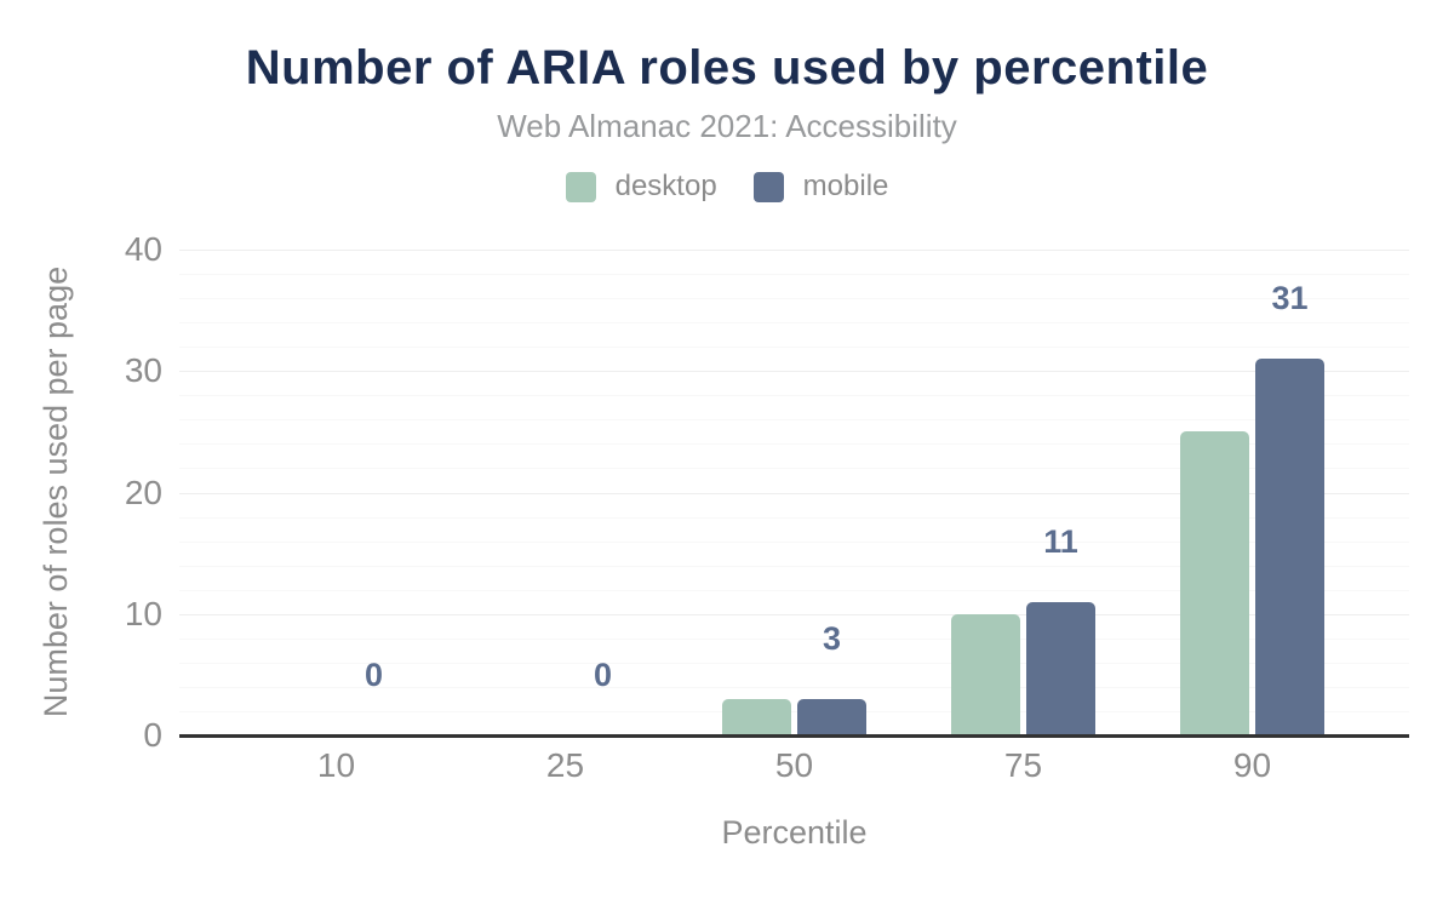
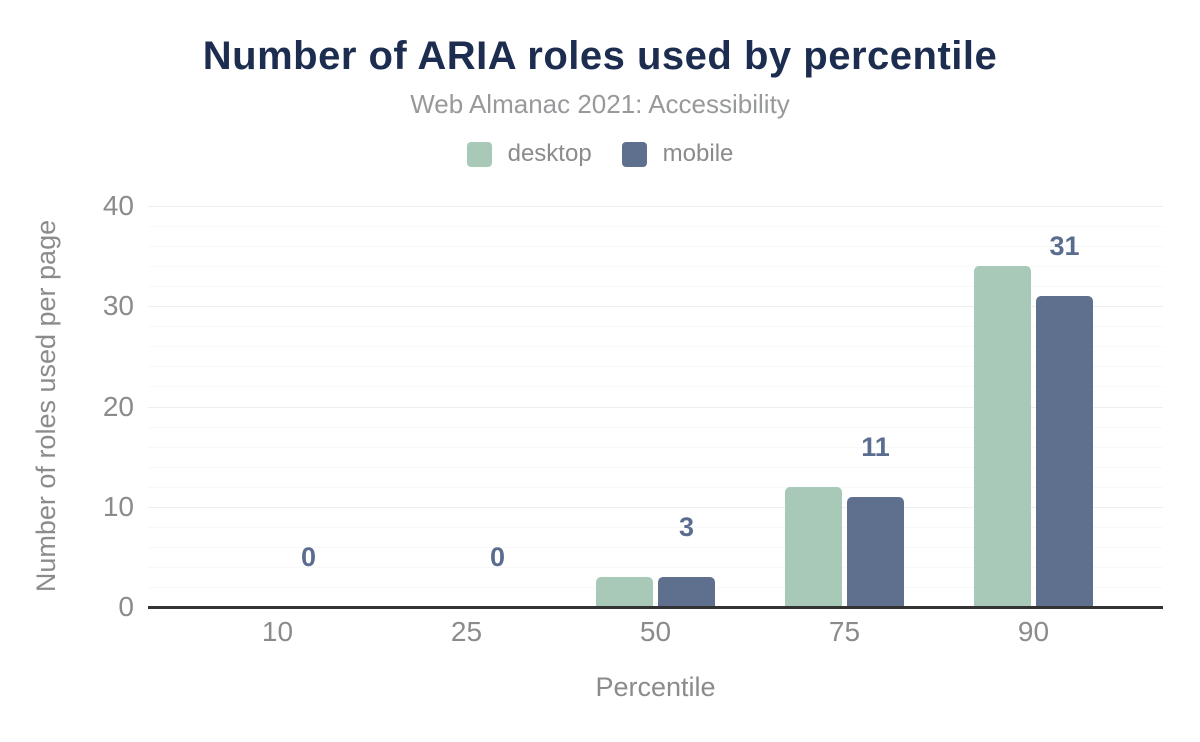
desktop/75: 10 -> 12
desktop/90: 25 -> 34
